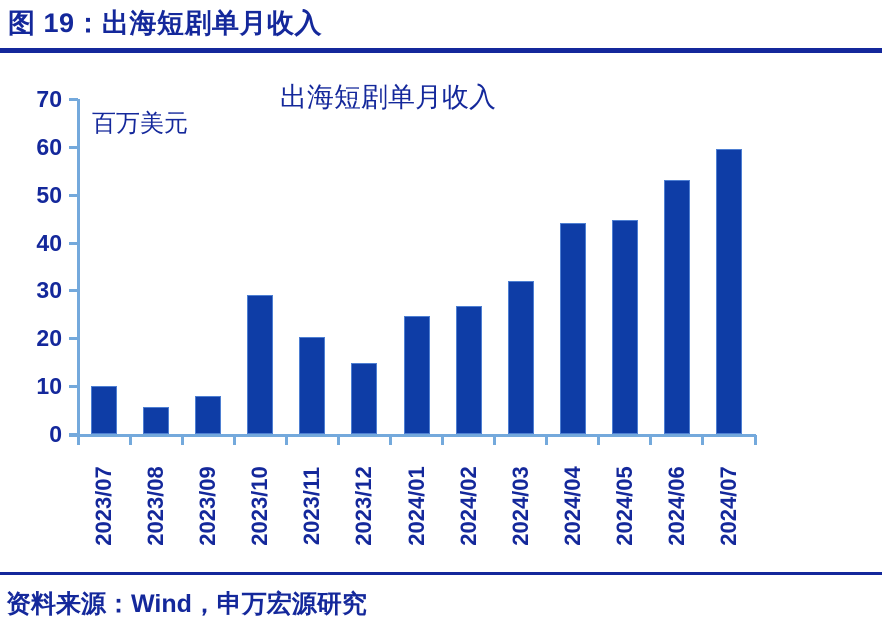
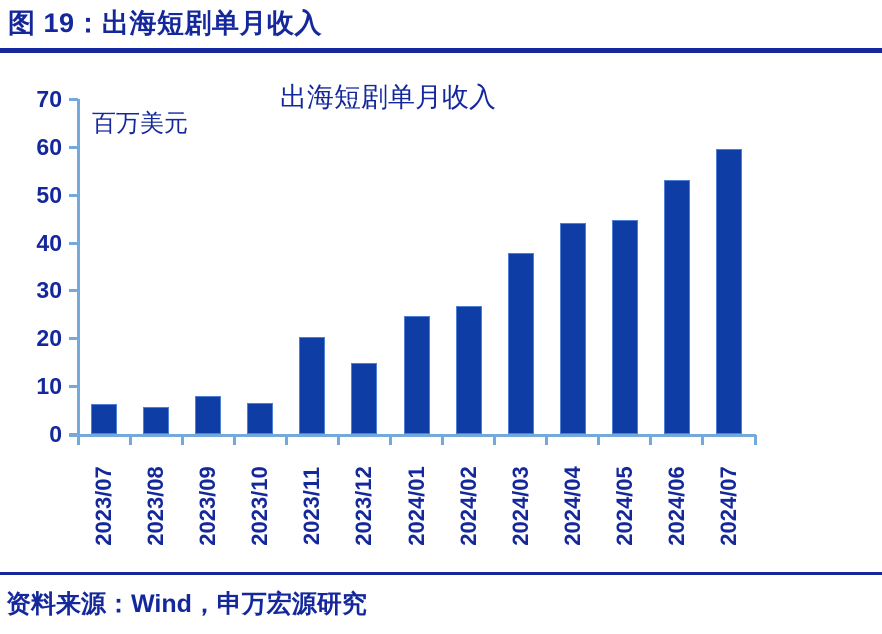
2023/07: 10 -> 6
2023/10: 29 -> 6
2024/03: 32 -> 38
